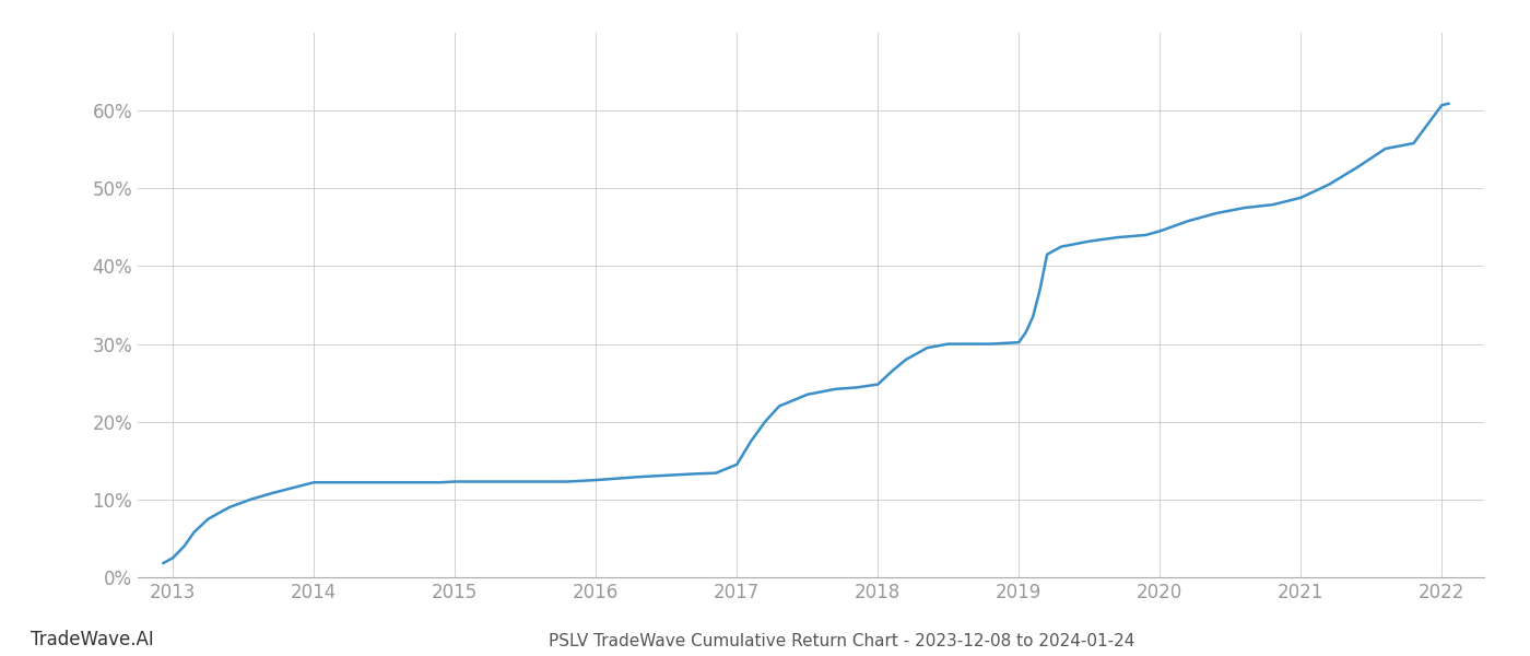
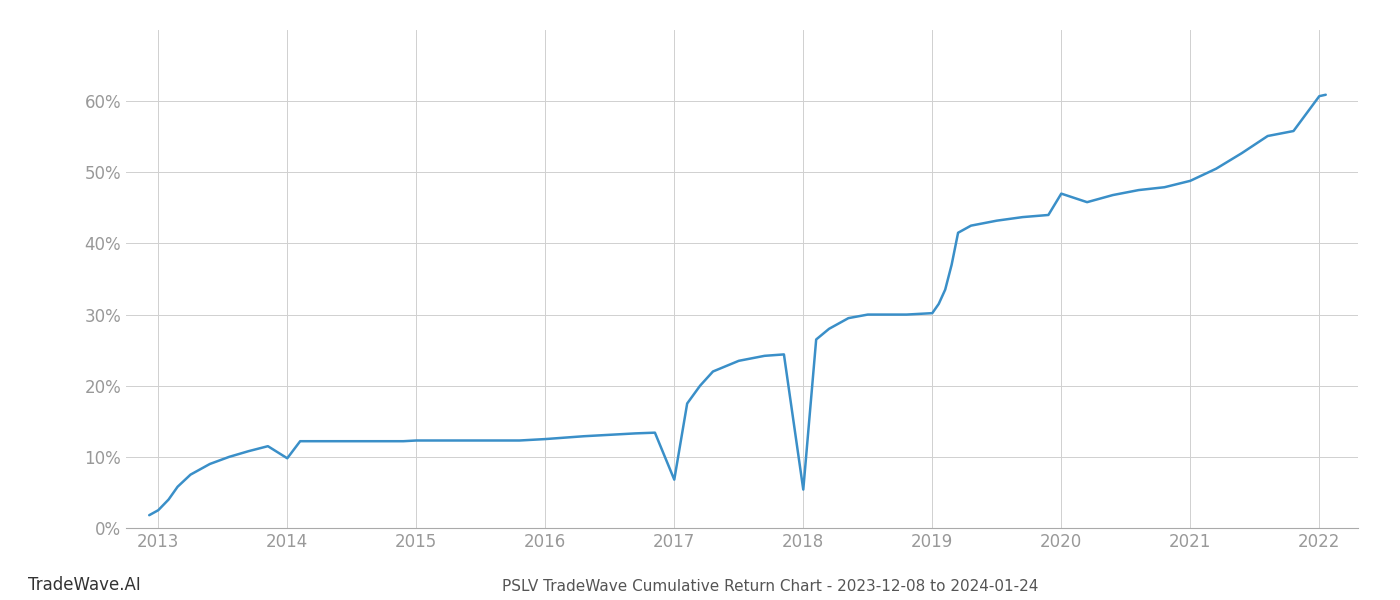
2014: 12.2% -> 9.8%
2017: 14.5% -> 6.8%
2018: 24.8% -> 5.4%
2020: 44.5% -> 47.0%
